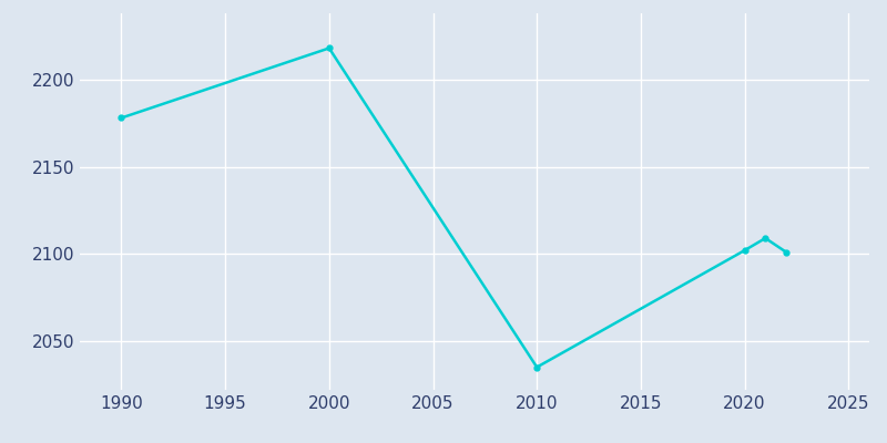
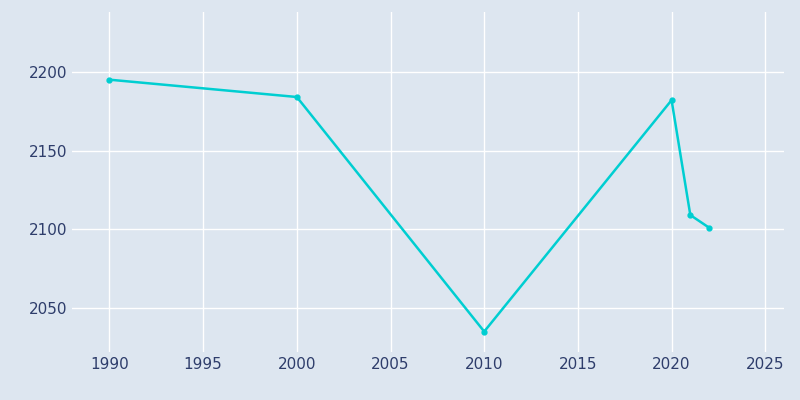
1990: 2178 -> 2195
2000: 2218 -> 2184
2020: 2102 -> 2182
